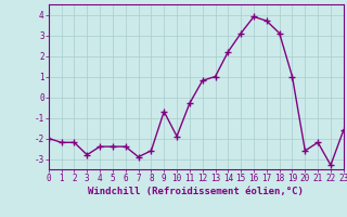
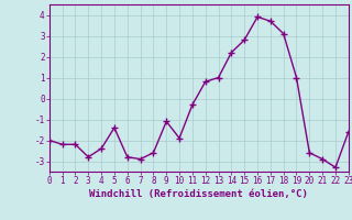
5: -2.4 -> -1.4
6: -2.4 -> -2.8
9: -0.7 -> -1.1
15: 3.1 -> 2.8
21: -2.2 -> -2.9
